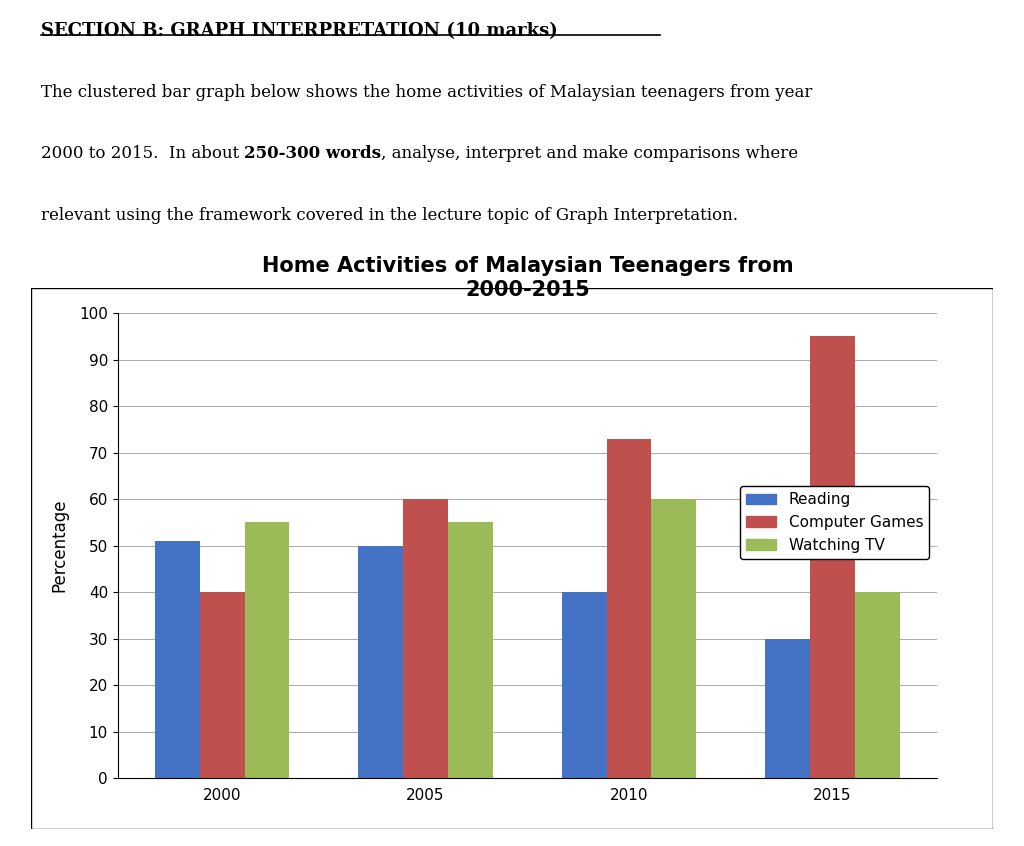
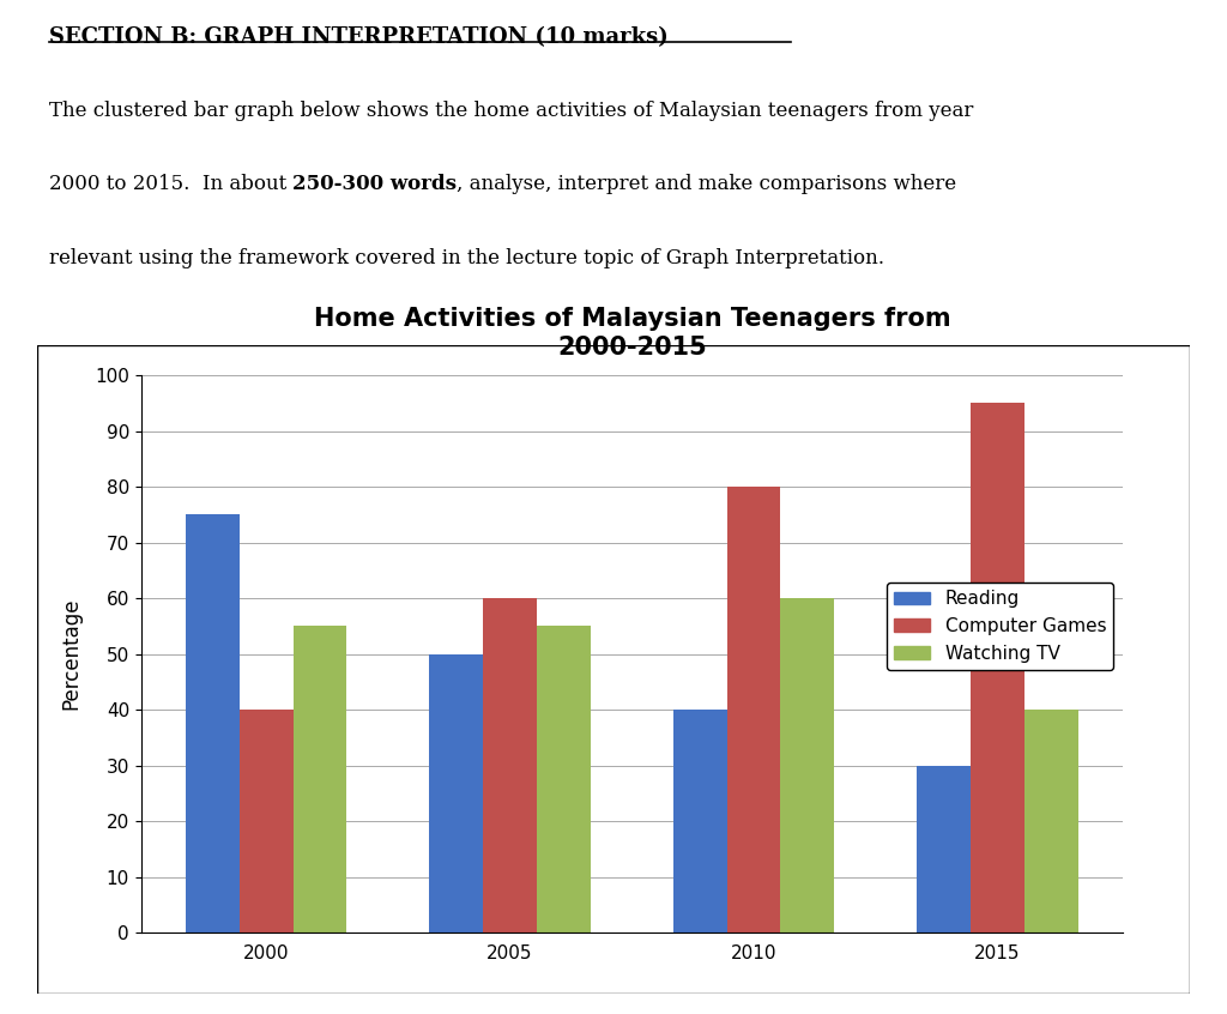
Reading/2000: 51 -> 75
Computer Games/2010: 73 -> 80
